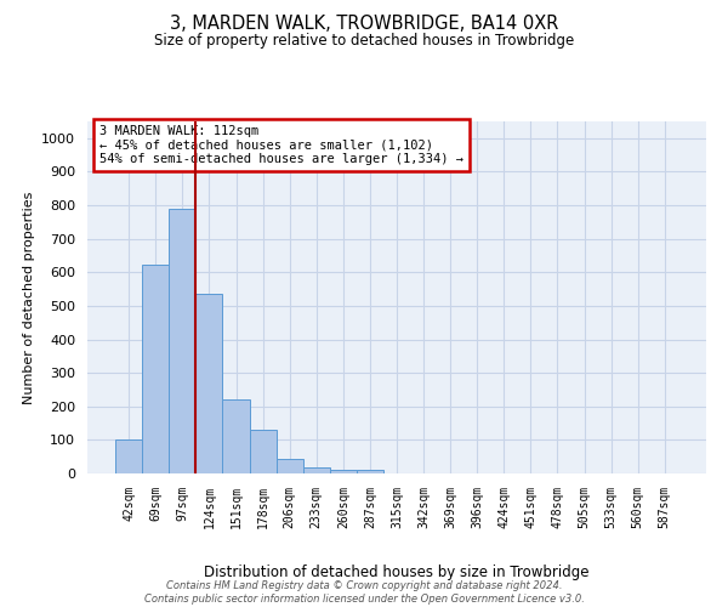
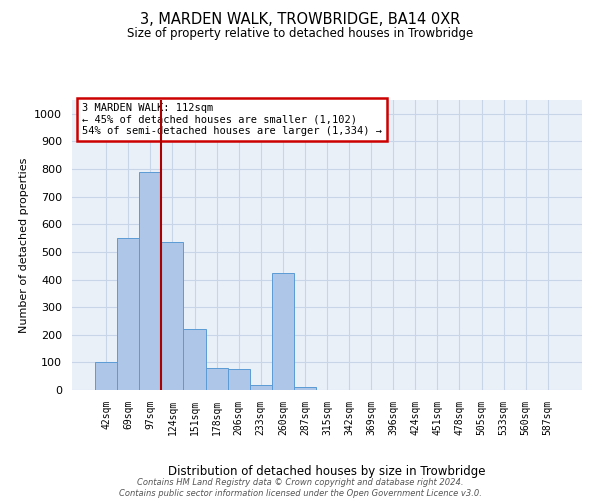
69sqm: 621 -> 550
178sqm: 132 -> 80
206sqm: 42 -> 75
260sqm: 10 -> 425
